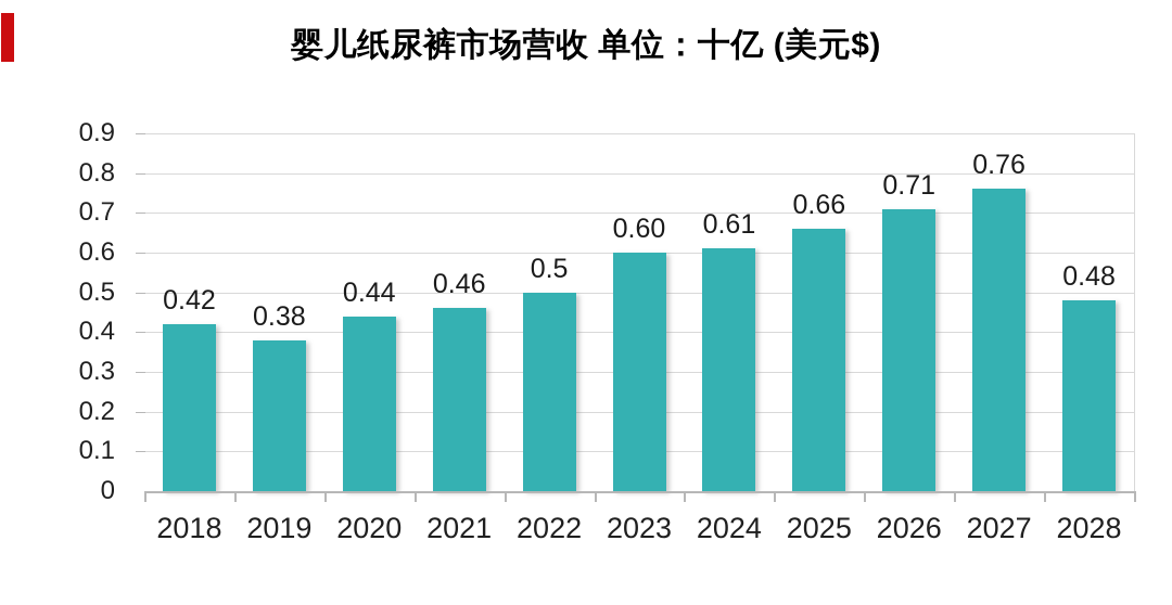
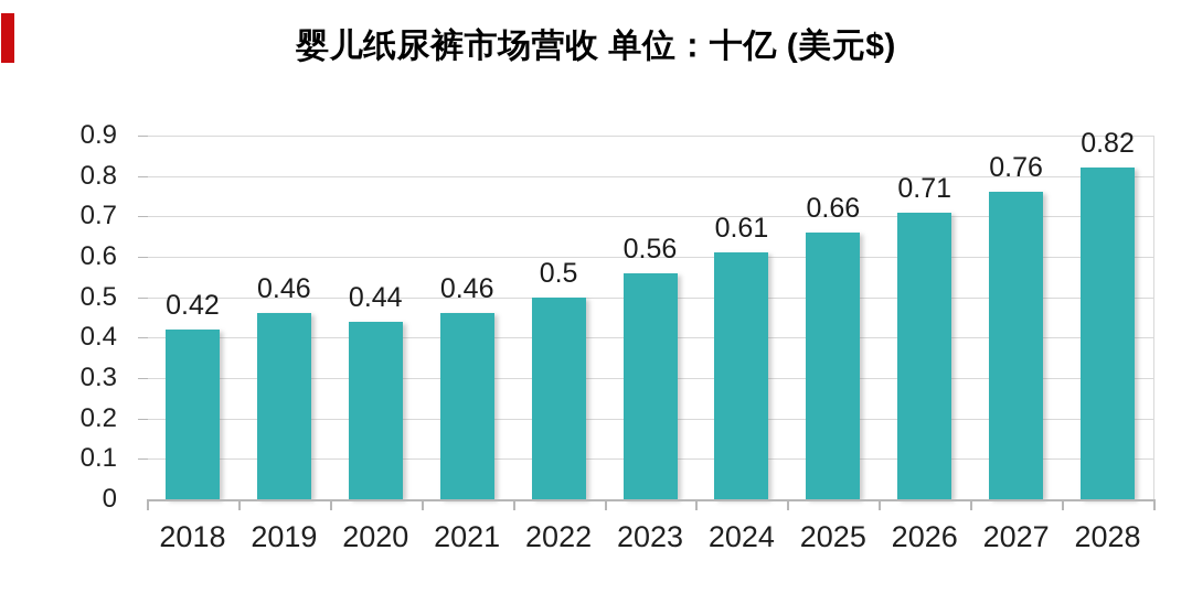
2019: 0.38 -> 0.46
2023: 0.60 -> 0.56
2028: 0.48 -> 0.82
